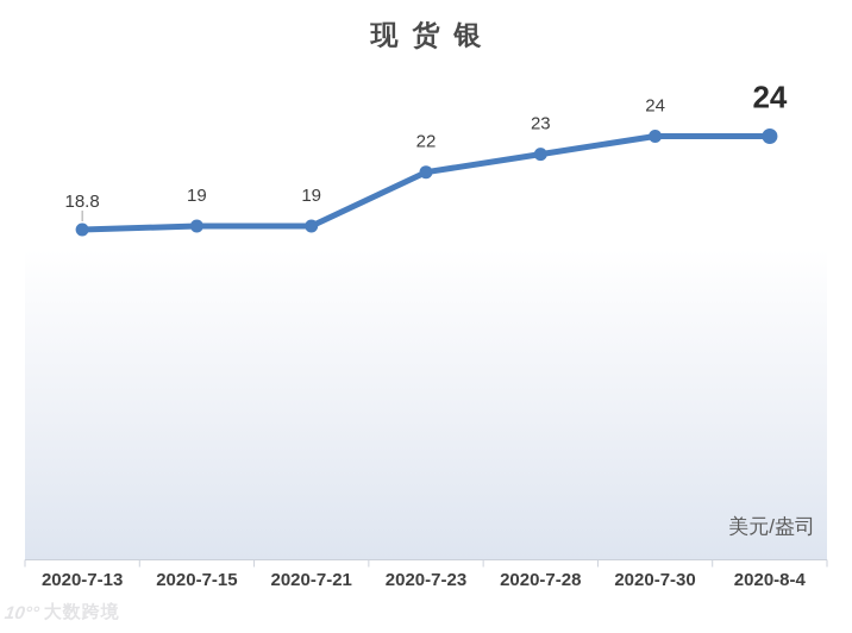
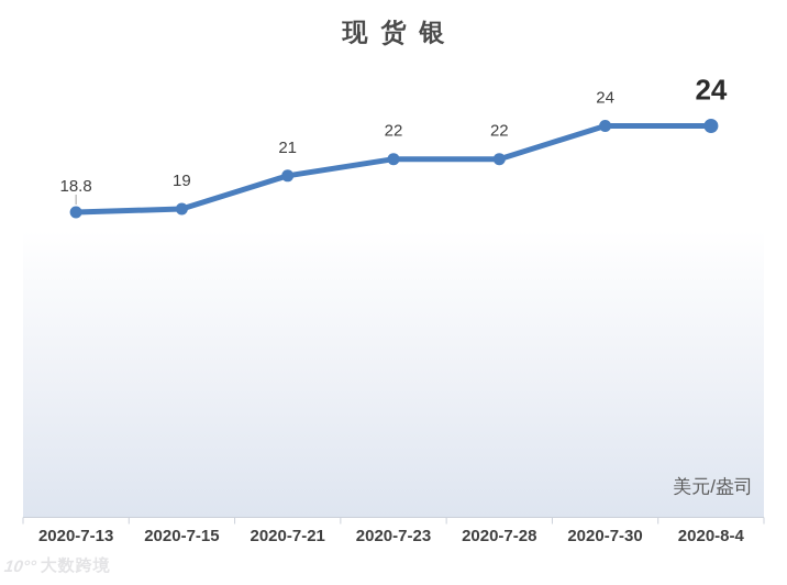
2020-7-21: 19 -> 21
2020-7-28: 23 -> 22
